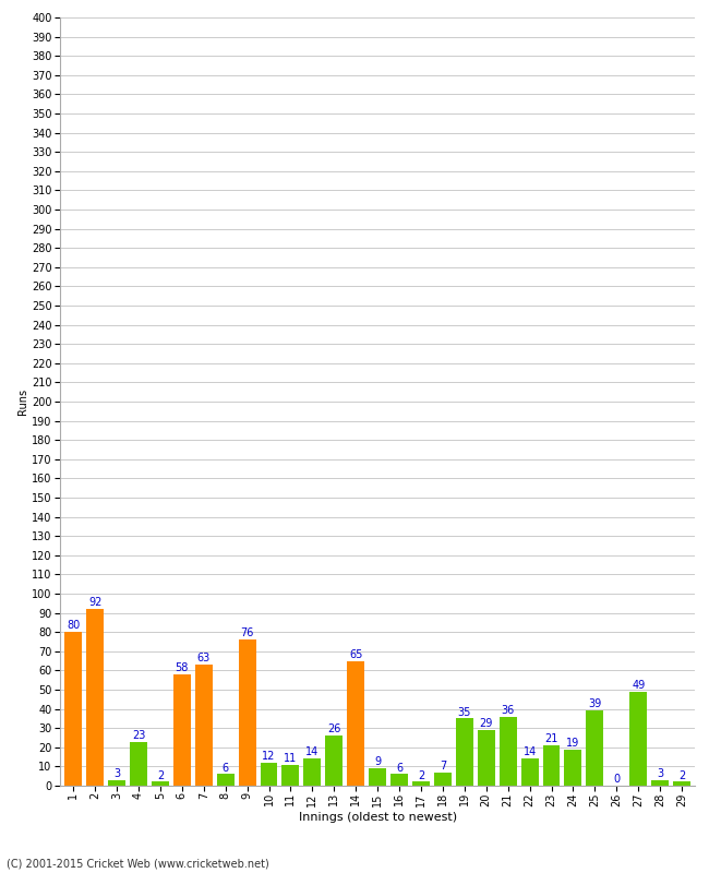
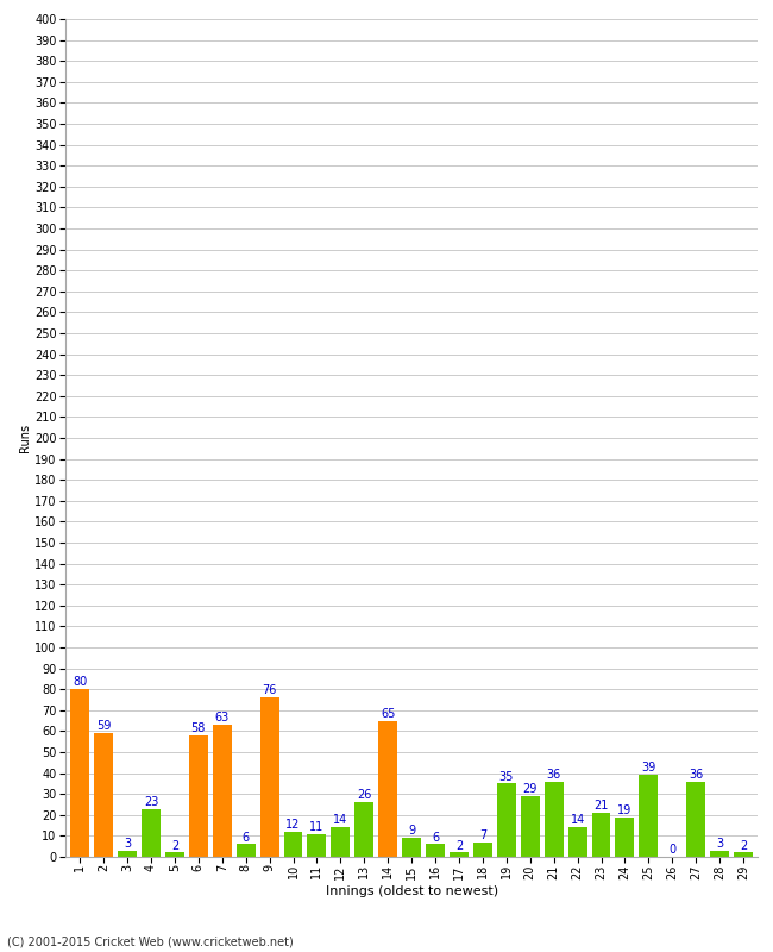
2: 92 -> 59
27: 49 -> 36
